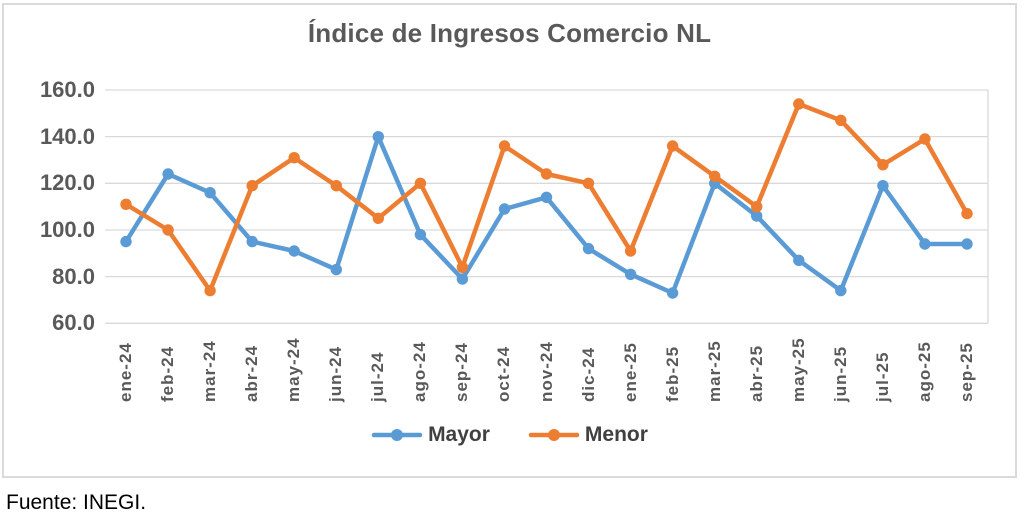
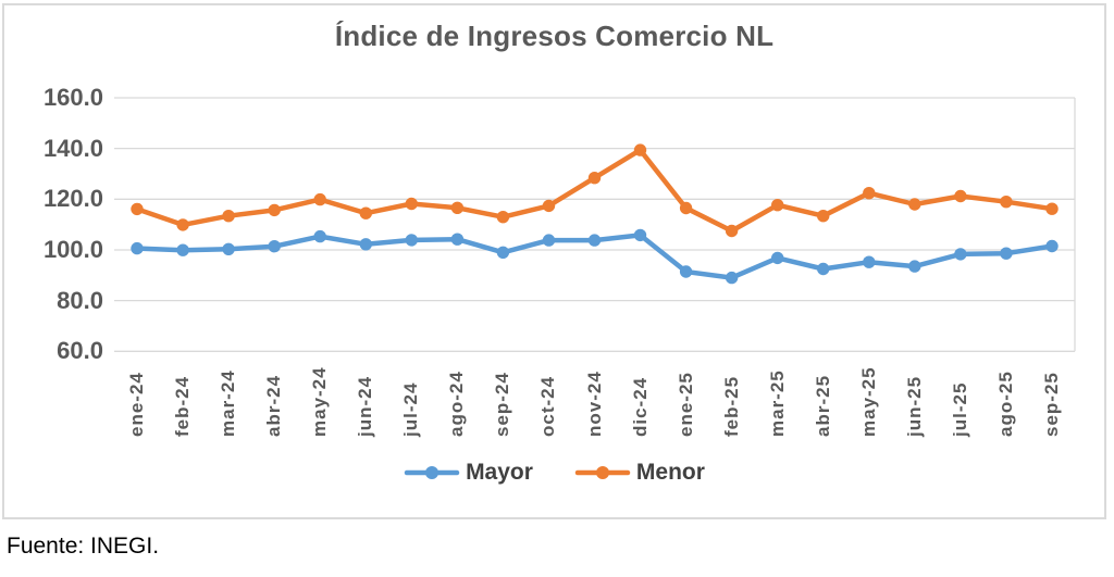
Mayor/ene-24: 95 -> 101
Menor/ene-24: 111 -> 116
Mayor/feb-24: 124 -> 100
Menor/feb-24: 100 -> 110
Mayor/mar-24: 116 -> 100
Menor/mar-24: 74 -> 113
Mayor/abr-24: 95 -> 101
Menor/abr-24: 119 -> 116
Mayor/may-24: 91 -> 105
Menor/may-24: 131 -> 120
Mayor/jun-24: 83 -> 102
Menor/jun-24: 119 -> 114
Mayor/jul-24: 140 -> 104
Menor/jul-24: 105 -> 118
Mayor/ago-24: 98 -> 104
Menor/ago-24: 120 -> 117
Mayor/sep-24: 79 -> 99
Menor/sep-24: 84 -> 113
Mayor/oct-24: 109 -> 104
Menor/oct-24: 136 -> 117
Mayor/nov-24: 114 -> 104
Menor/nov-24: 124 -> 128
Mayor/dic-24: 92 -> 106
Menor/dic-24: 120 -> 139
Mayor/ene-25: 81 -> 91
Menor/ene-25: 91 -> 116
Mayor/feb-25: 73 -> 89
Menor/feb-25: 136 -> 108
Mayor/mar-25: 120 -> 97
Menor/mar-25: 123 -> 118
Mayor/abr-25: 106 -> 92
Menor/abr-25: 110 -> 113
Mayor/may-25: 87 -> 95
Menor/may-25: 154 -> 122
Mayor/jun-25: 74 -> 94
Menor/jun-25: 147 -> 118
Mayor/jul-25: 119 -> 98
Menor/jul-25: 128 -> 121
Mayor/ago-25: 94 -> 99
Menor/ago-25: 139 -> 119
Mayor/sep-25: 94 -> 102
Menor/sep-25: 107 -> 116
